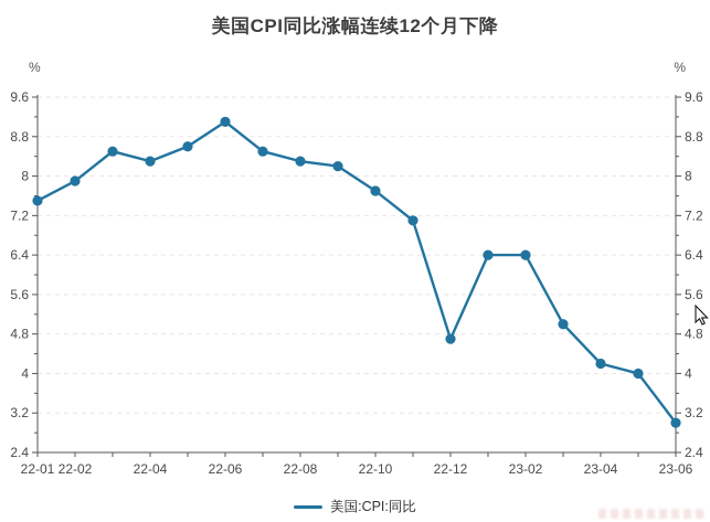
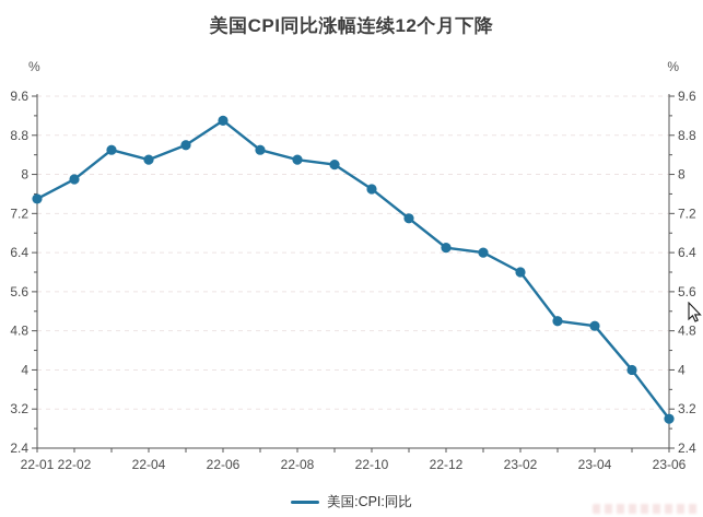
22-12: 4.7 -> 6.5
23-02: 6.4 -> 6.0
23-04: 4.2 -> 4.9
